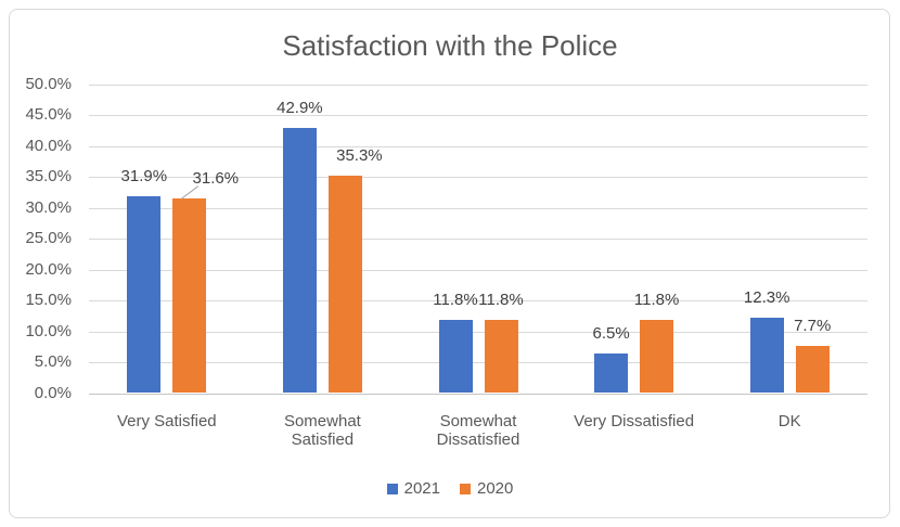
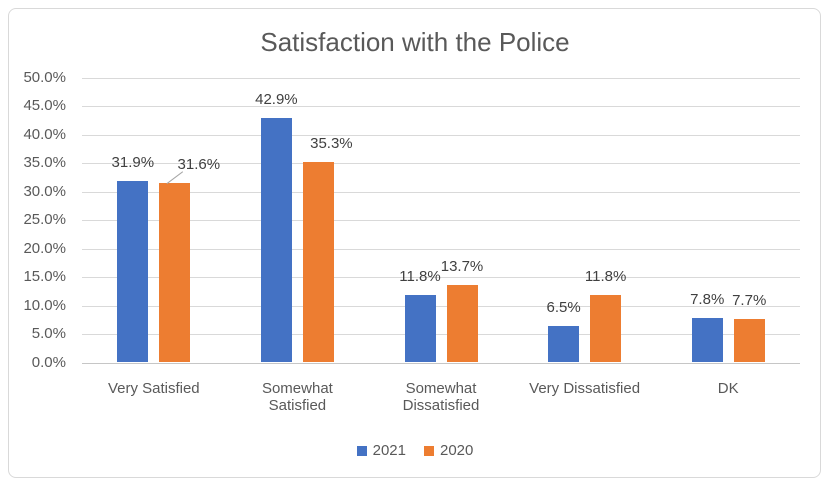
2020/Somewhat Dissatisfied: 11.8% -> 13.7%
2021/DK: 12.3% -> 7.8%
